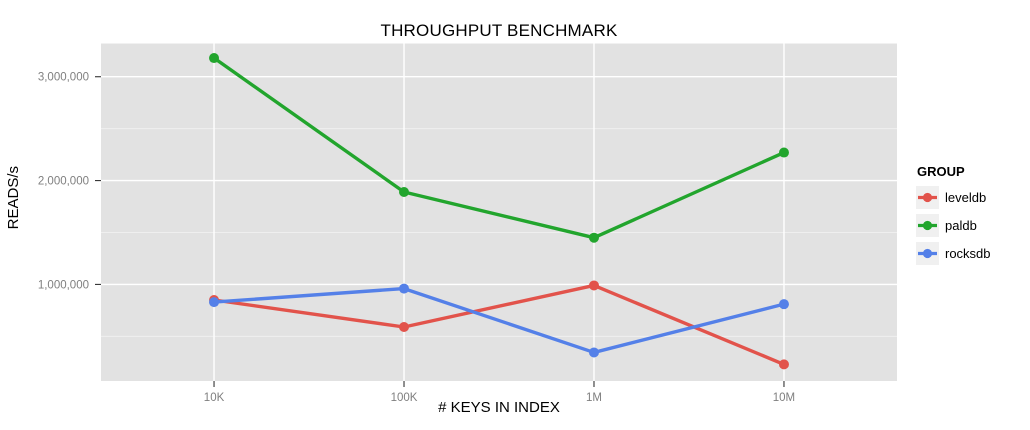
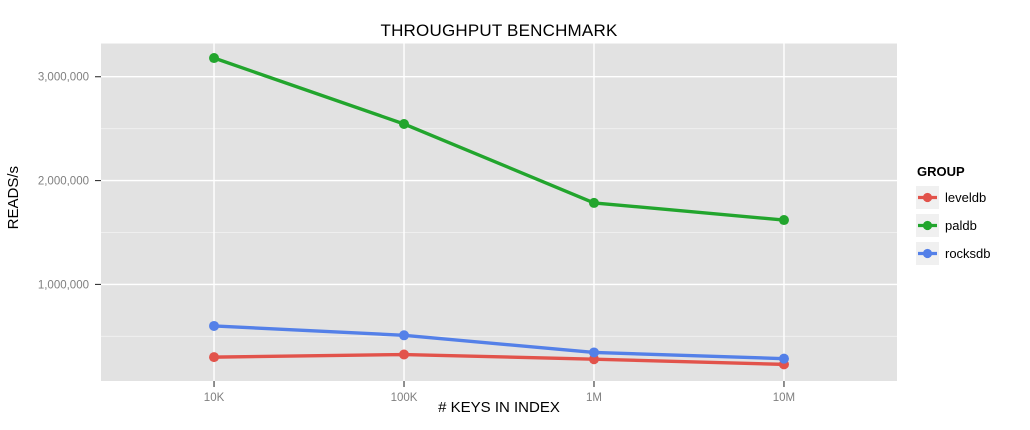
leveldb/10K: 850000 -> 300000
rocksdb/10K: 830000 -> 600000
leveldb/100K: 590000 -> 320000
paldb/100K: 1890000 -> 2540000
rocksdb/100K: 960000 -> 510000
leveldb/1M: 990000 -> 280000
paldb/1M: 1450000 -> 1780000
paldb/10M: 2270000 -> 1620000
rocksdb/10M: 810000 -> 280000
